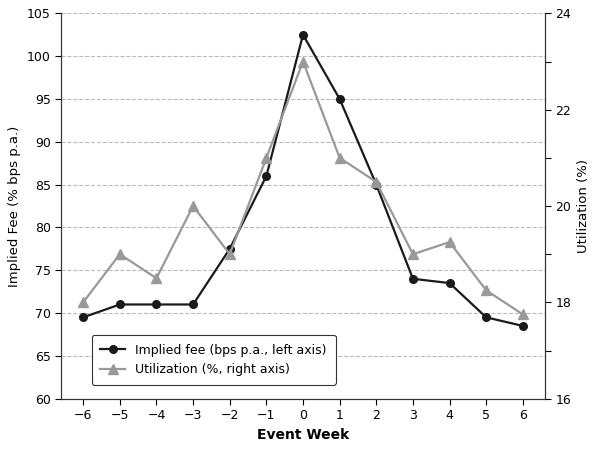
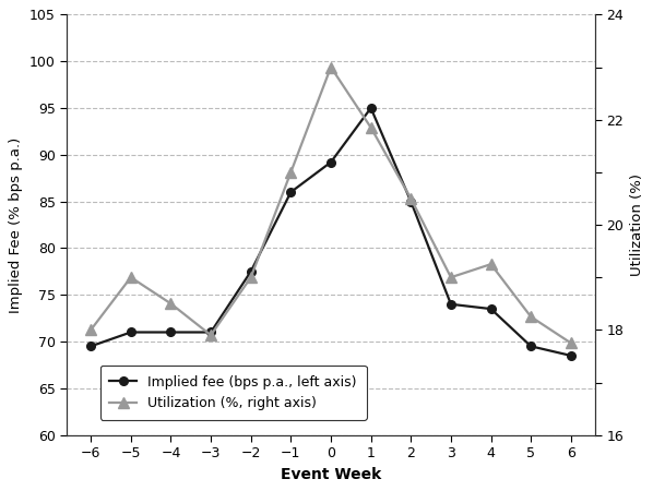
Utilization (%, right axis)/−3: 20.00 -> 17.90
Implied fee (bps p.a., left axis)/0: 102.5 -> 89.2
Utilization (%, right axis)/1: 21.00 -> 21.85
